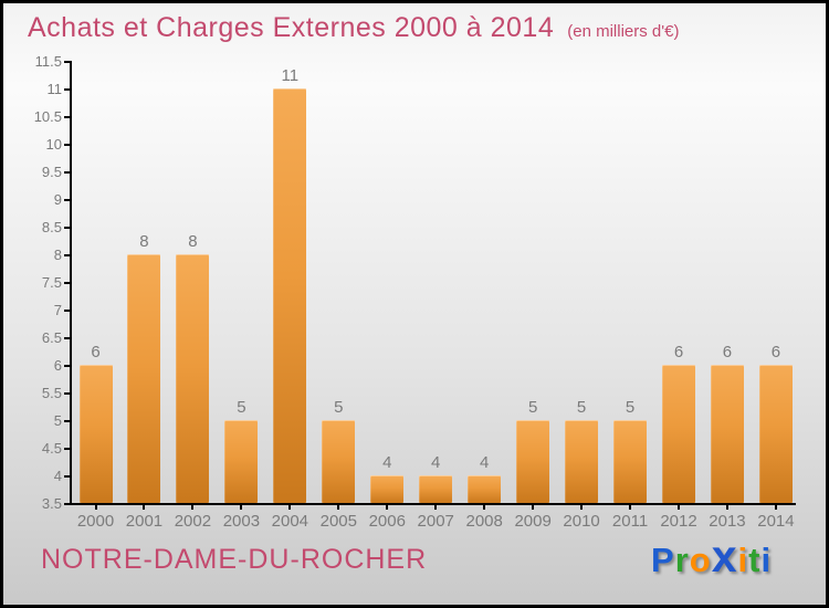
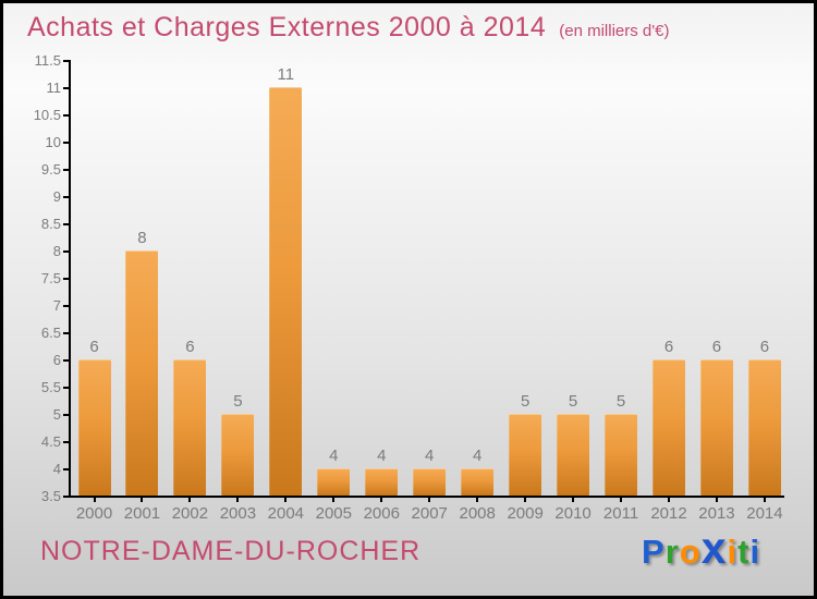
2002: 8 -> 6
2005: 5 -> 4
